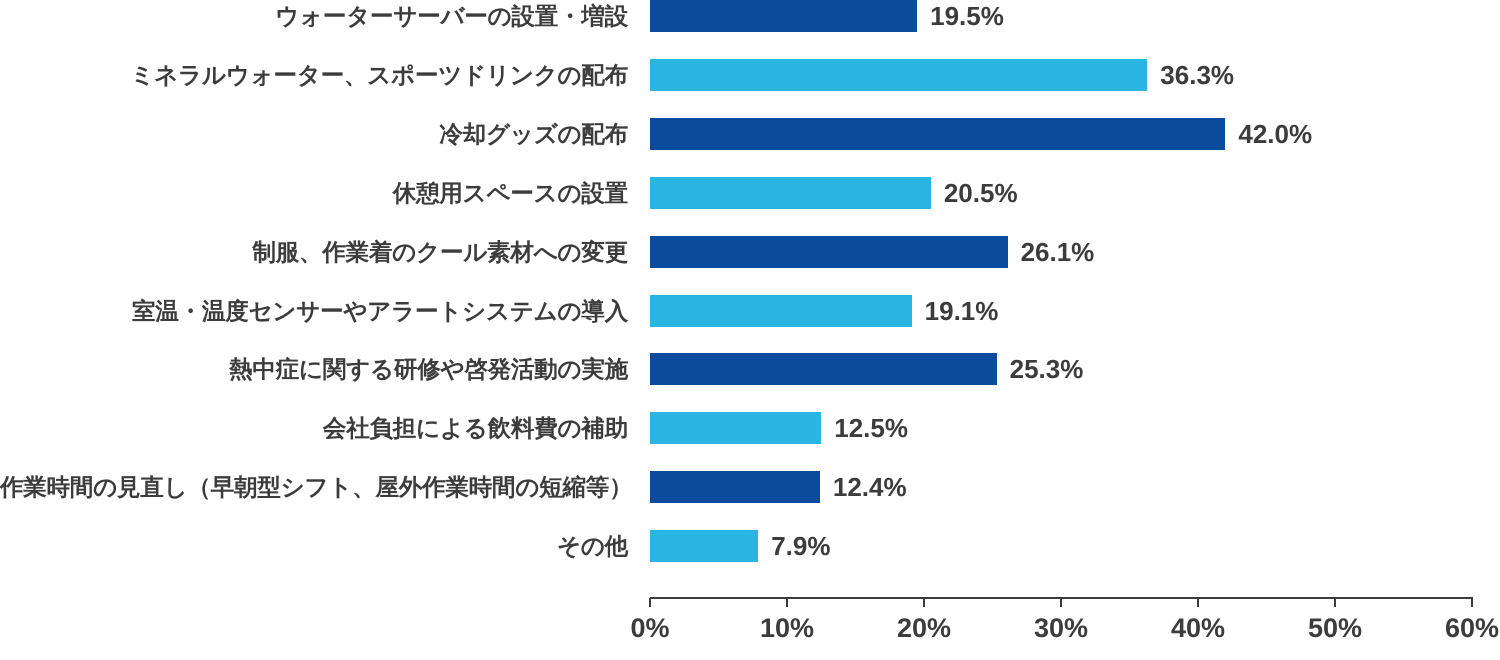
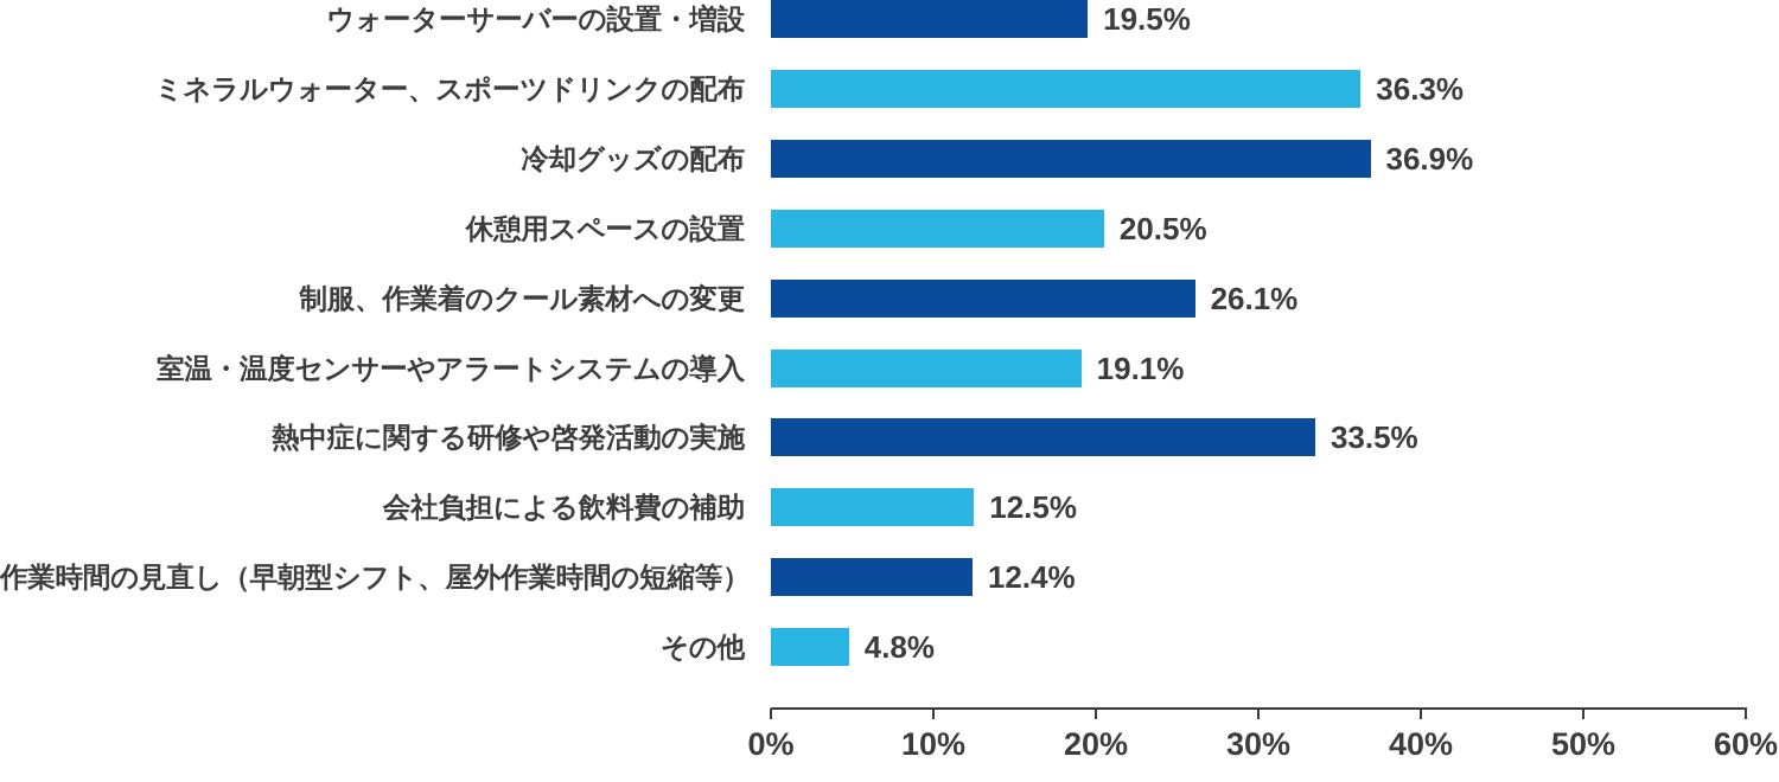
冷却グッズの配布: 42.0% -> 36.9%
熱中症に関する研修や啓発活動の実施: 25.3% -> 33.5%
その他: 7.9% -> 4.8%
